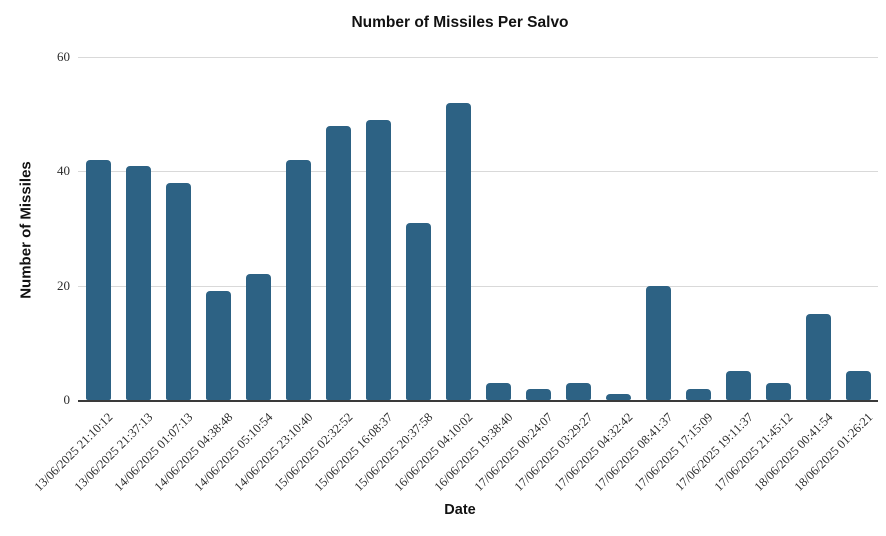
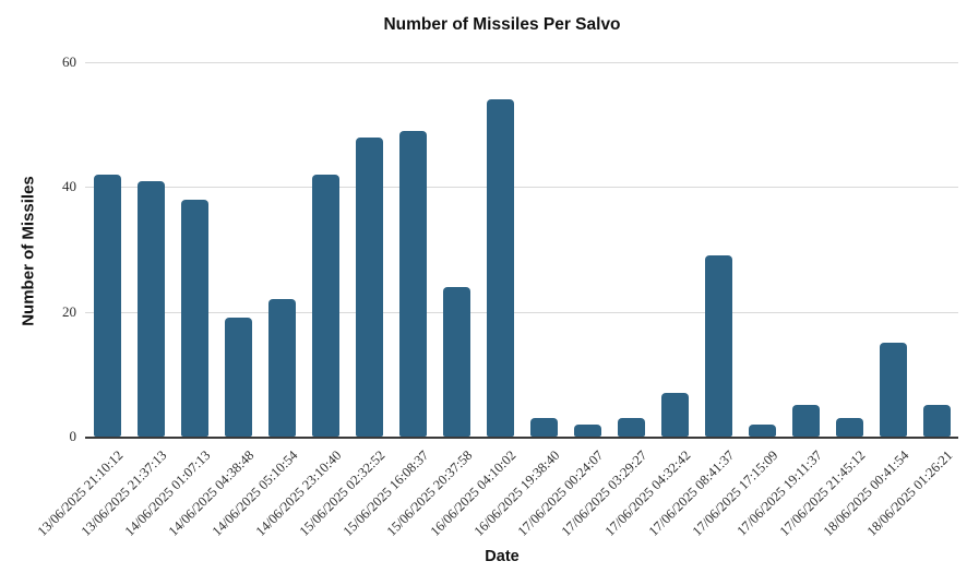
15/06/2025 20:37:58: 31 -> 24
16/06/2025 04:10:02: 52 -> 54
17/06/2025 04:32:42: 1 -> 7
17/06/2025 08:41:37: 20 -> 29
